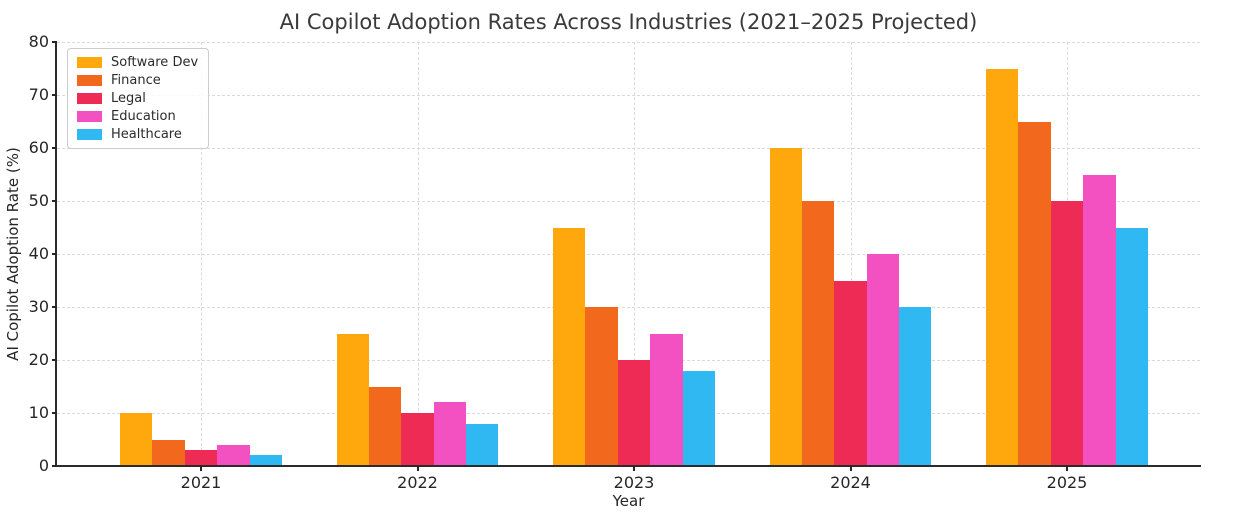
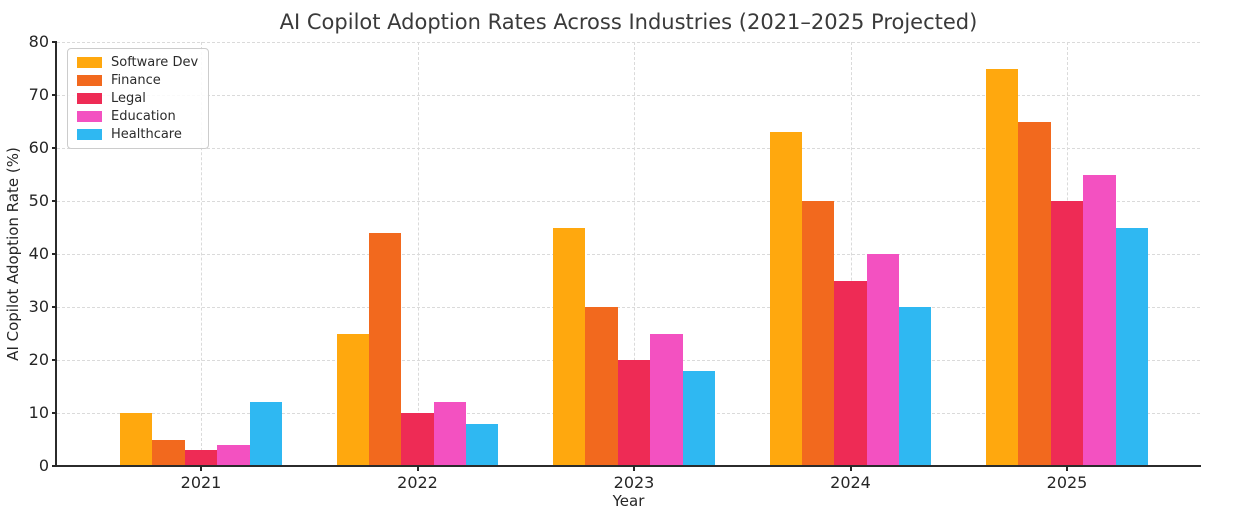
Healthcare/2021: 2 -> 12
Finance/2022: 15 -> 44
Software Dev/2024: 60 -> 63
